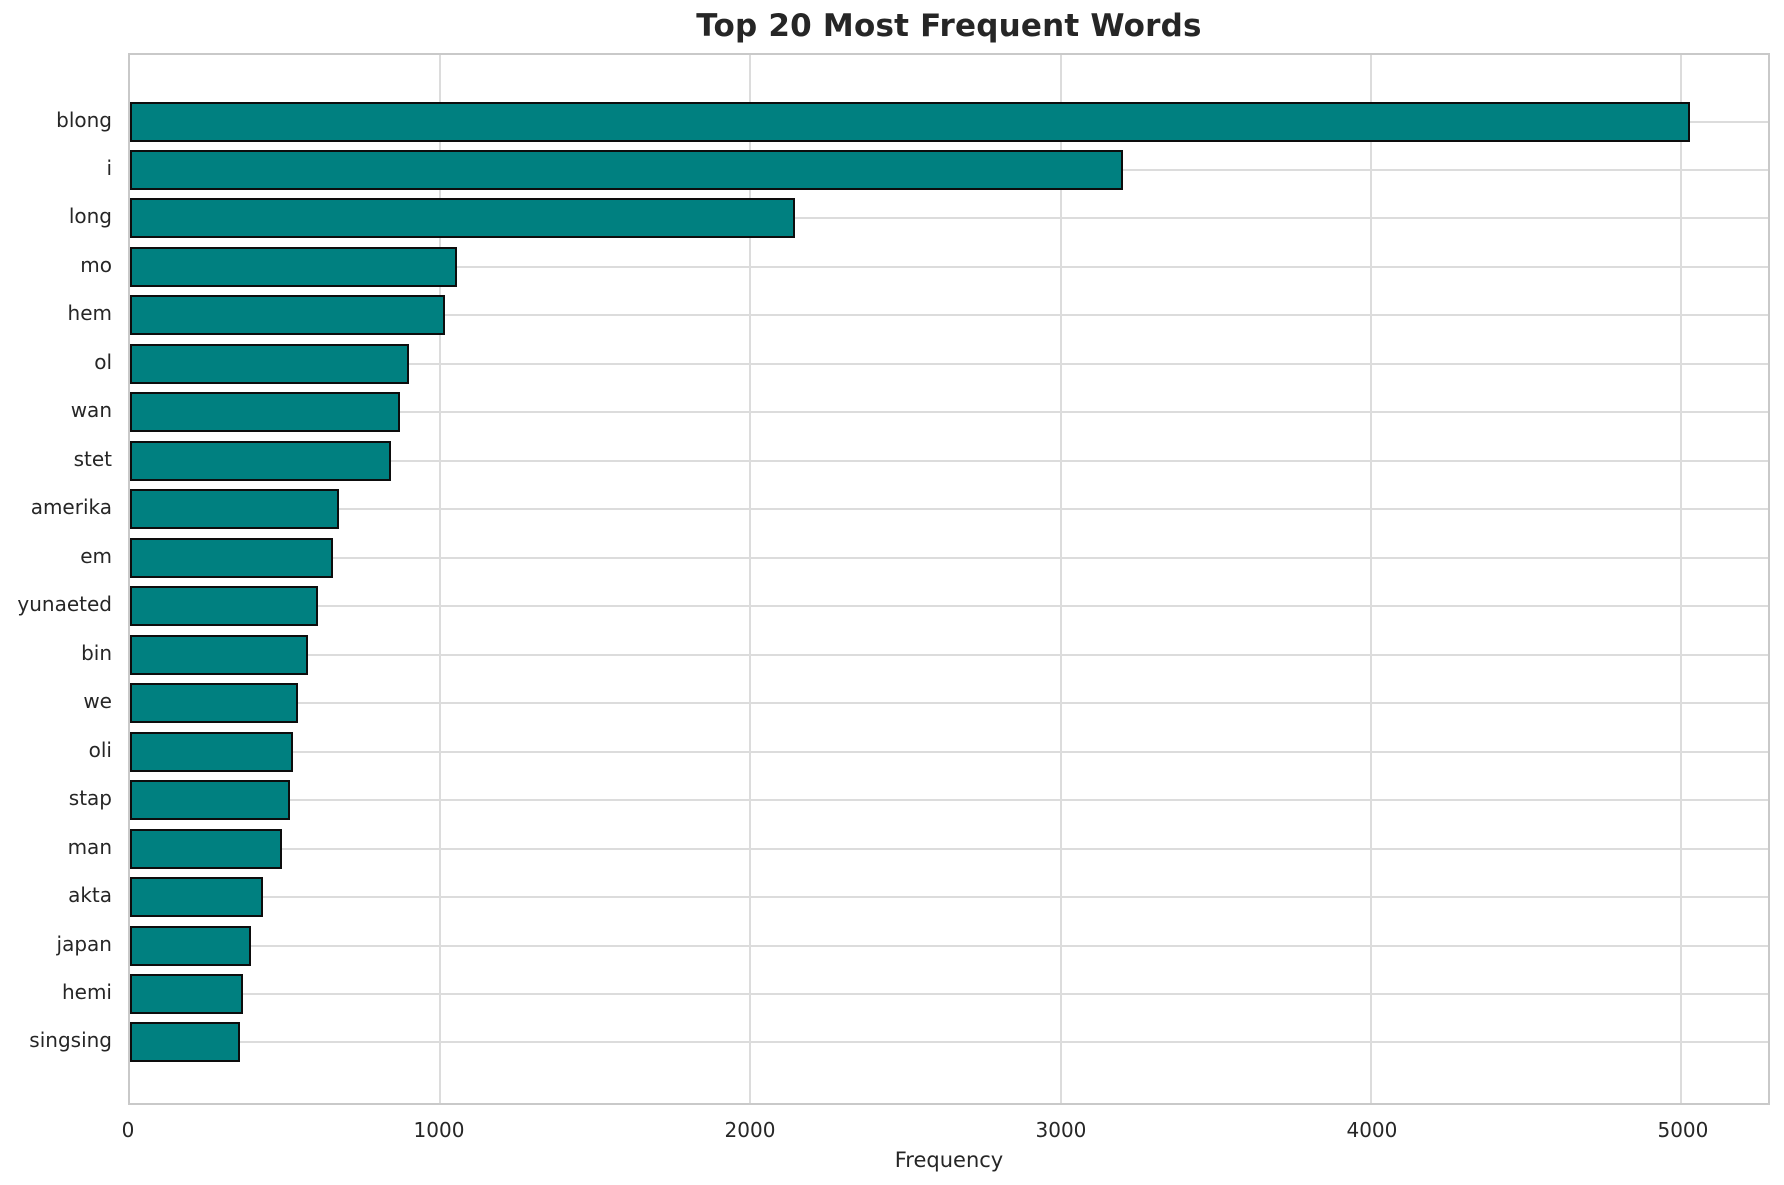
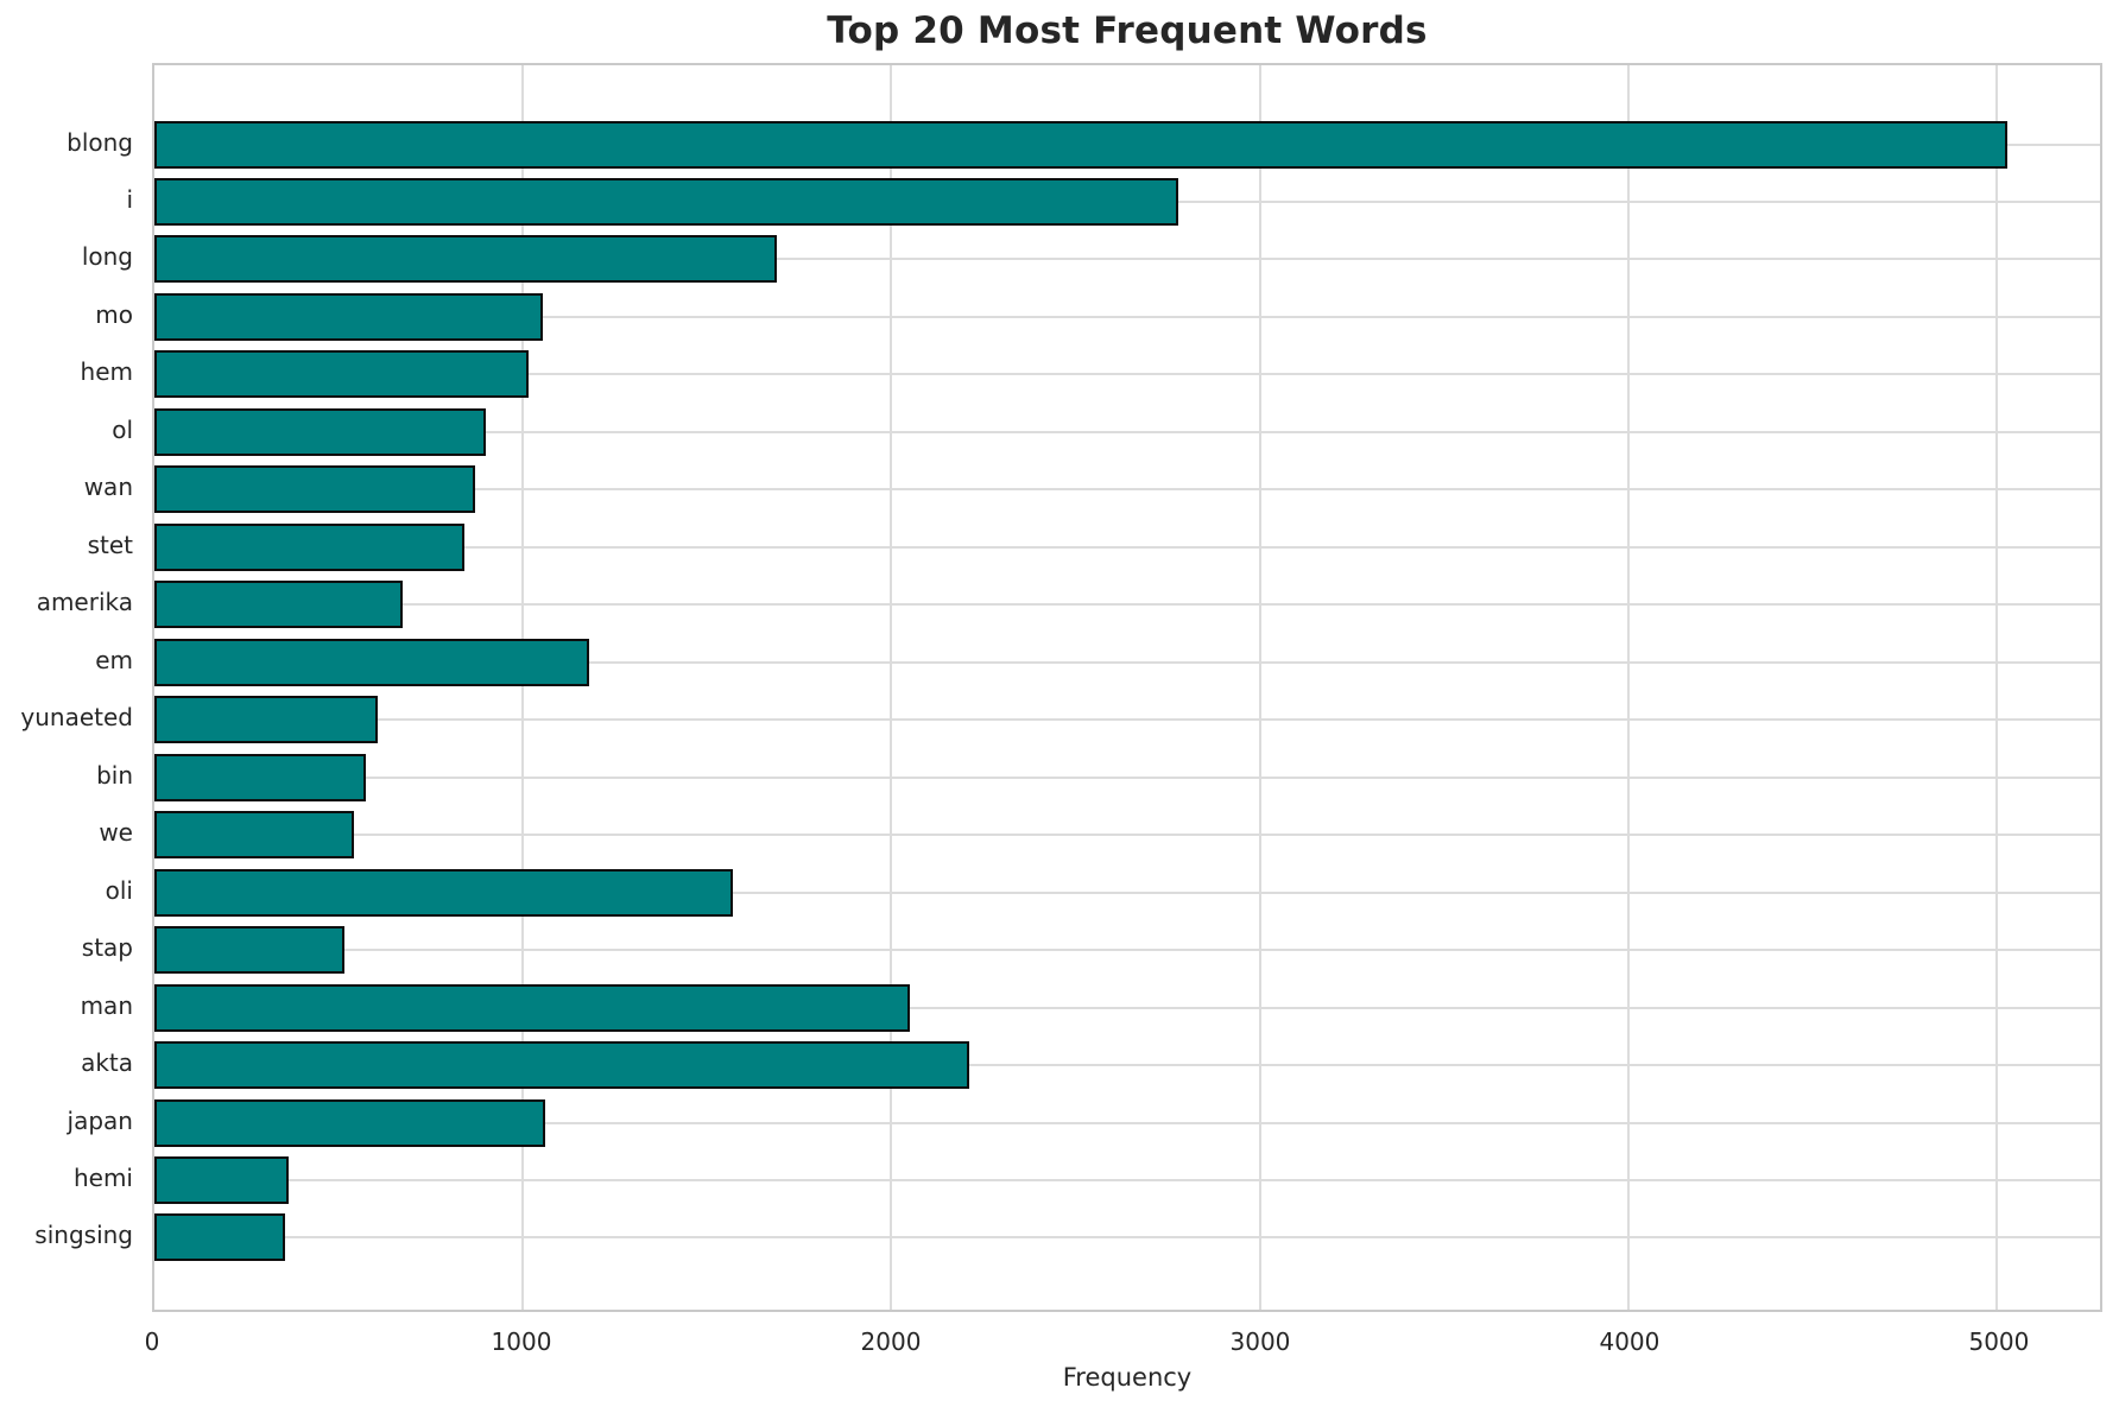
i: 3200 -> 2780
long: 2140 -> 1690
em: 660 -> 1180
oli: 520 -> 1570
man: 490 -> 2050
akta: 430 -> 2210
japan: 390 -> 1060
